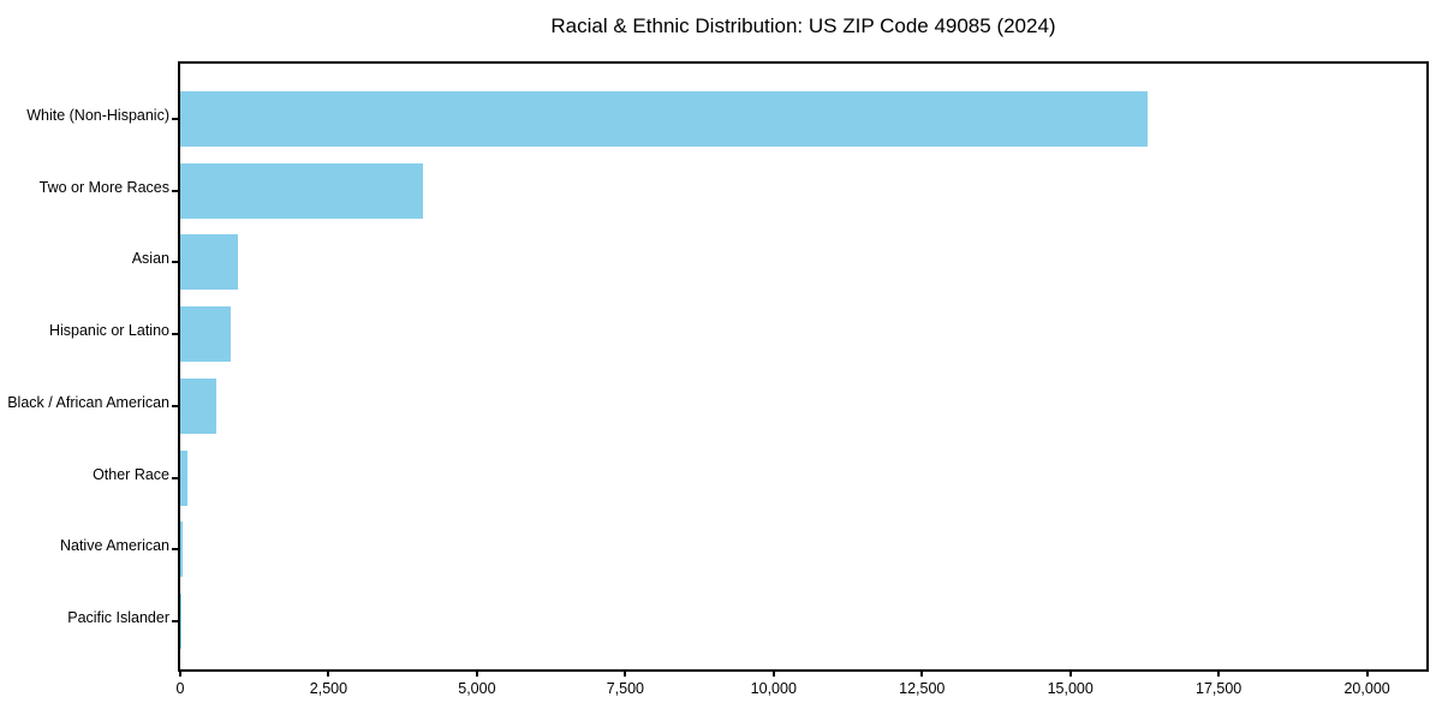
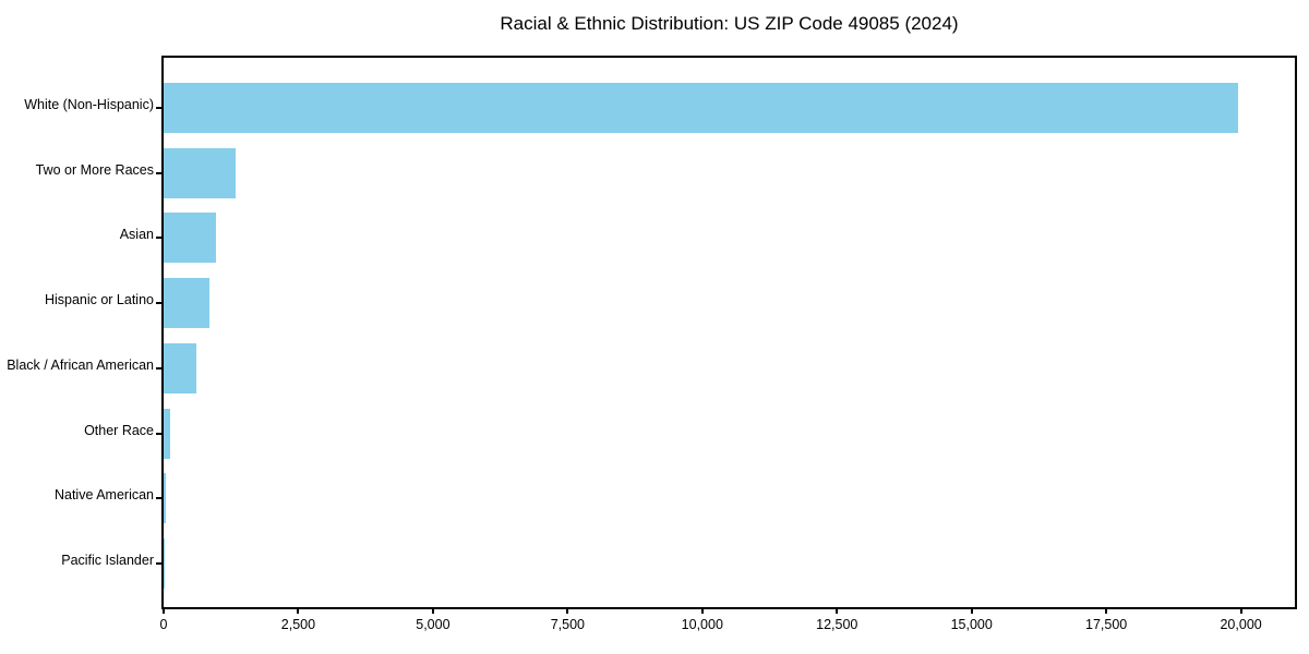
White (Non-Hispanic): 16300 -> 20000
Two or More Races: 4100 -> 1300
